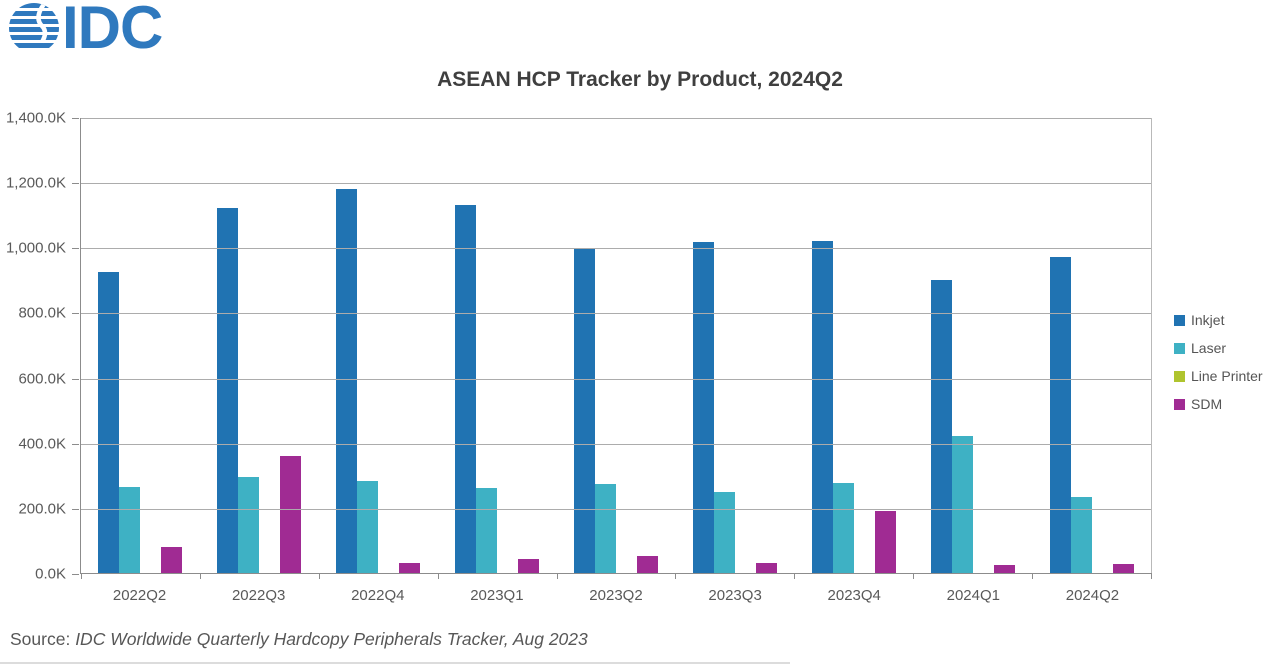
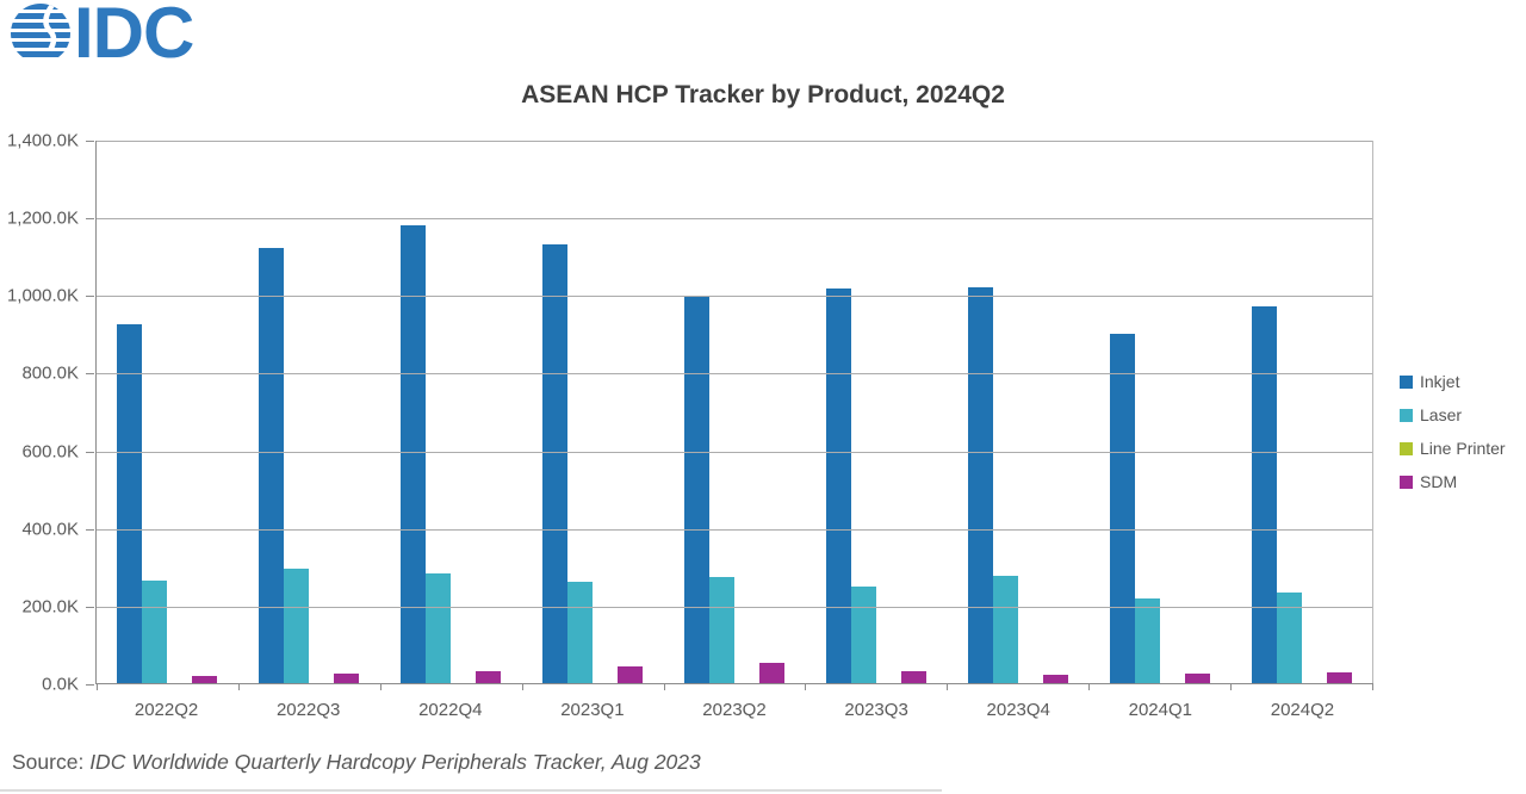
SDM/2022Q2: 80K -> 20K
SDM/2022Q3: 360K -> 20K
SDM/2023Q4: 190K -> 20K
Laser/2024Q1: 420K -> 220K
